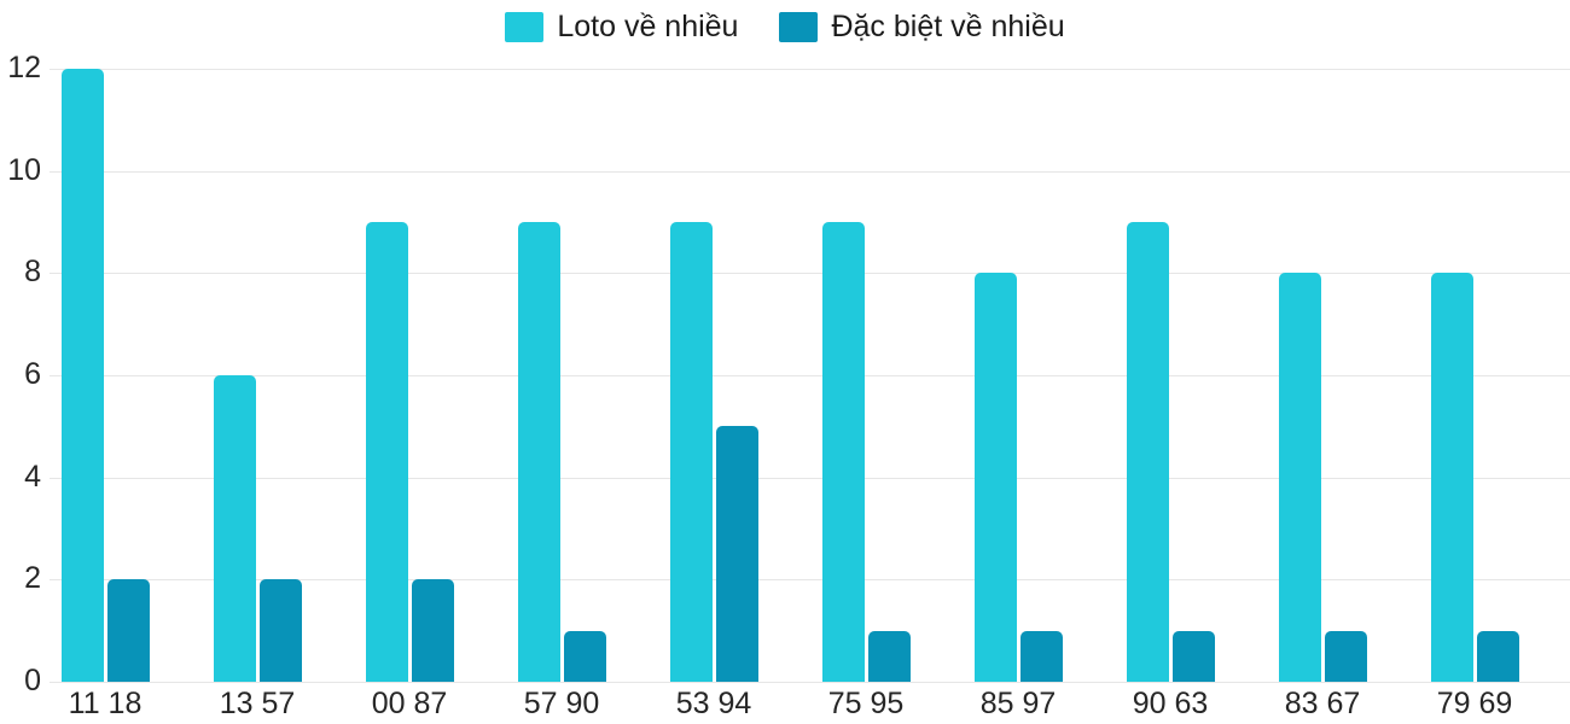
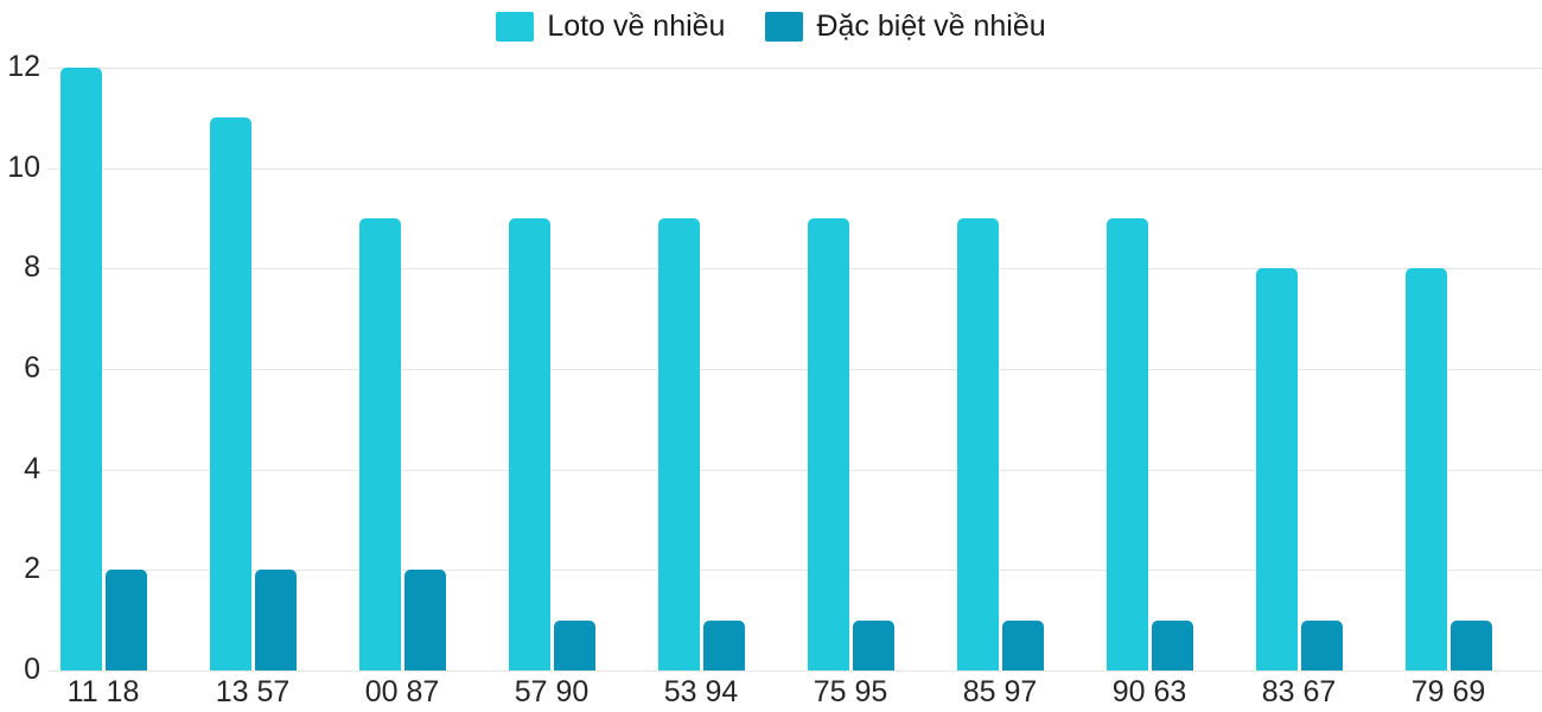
Loto về nhiều/13 57: 6 -> 11
Đặc biệt về nhiều/53 94: 5 -> 1
Loto về nhiều/85 97: 8 -> 9
